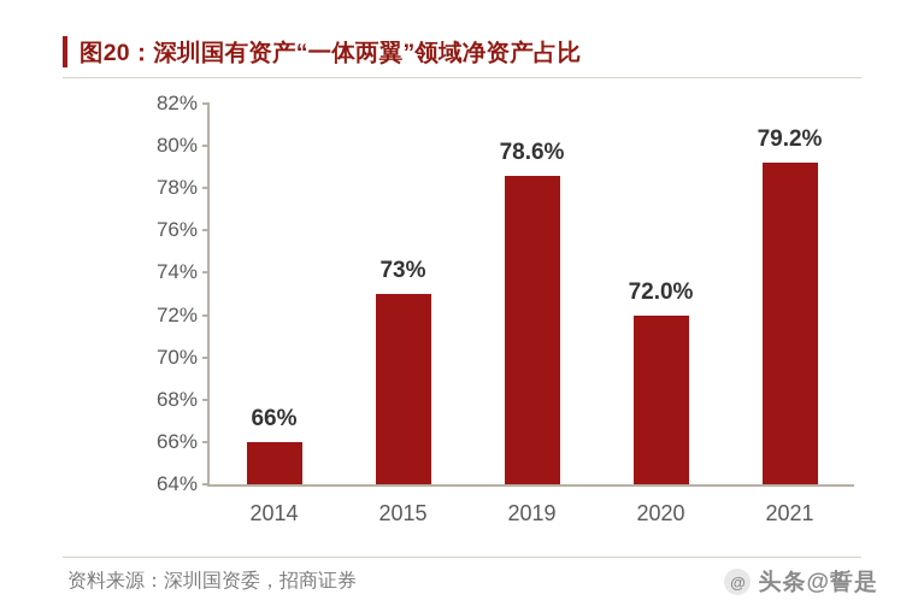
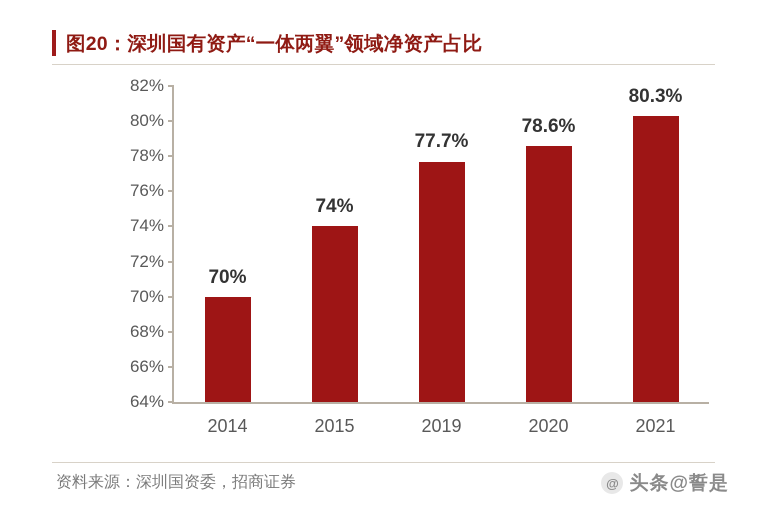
2014: 66% -> 70%
2015: 73% -> 74%
2019: 78.6% -> 77.7%
2020: 72.0% -> 78.6%
2021: 79.2% -> 80.3%
